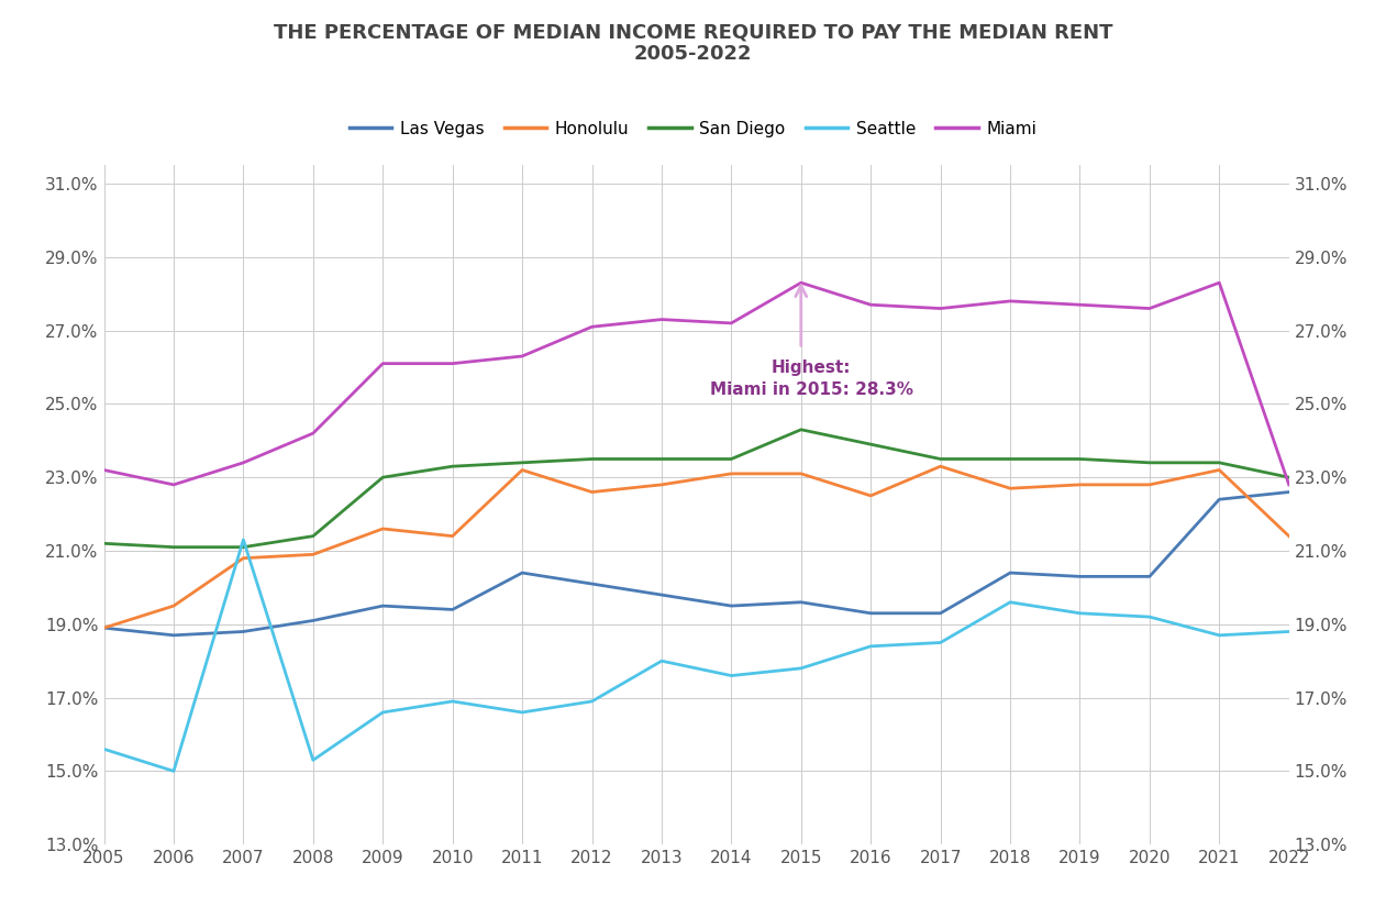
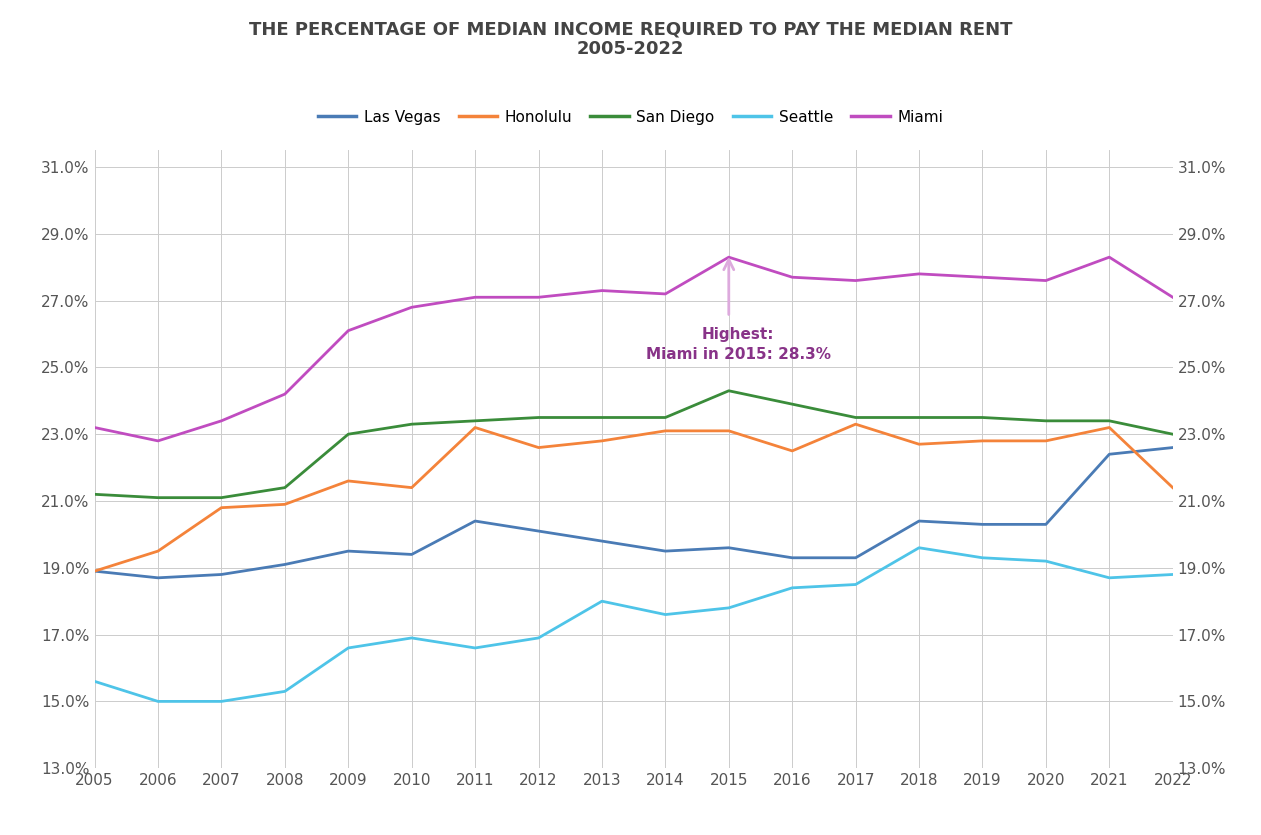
Seattle/2007: 21.3% -> 15.0%
Miami/2010: 26.1% -> 26.8%
Miami/2011: 26.3% -> 27.1%
Miami/2022: 22.8% -> 27.1%
